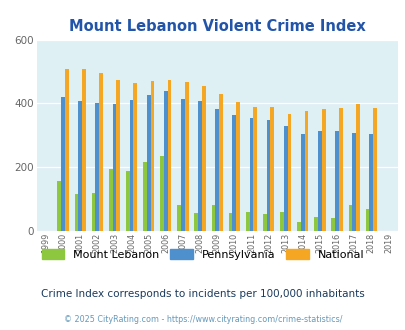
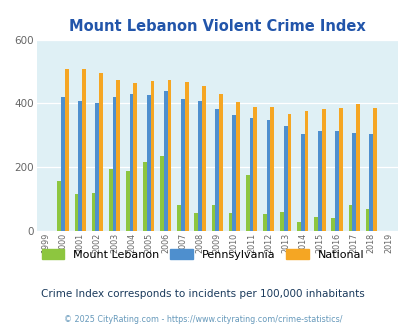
Pennsylvania/2003: 398 -> 420
Pennsylvania/2004: 410 -> 430
Mount Lebanon/2011: 60 -> 175
